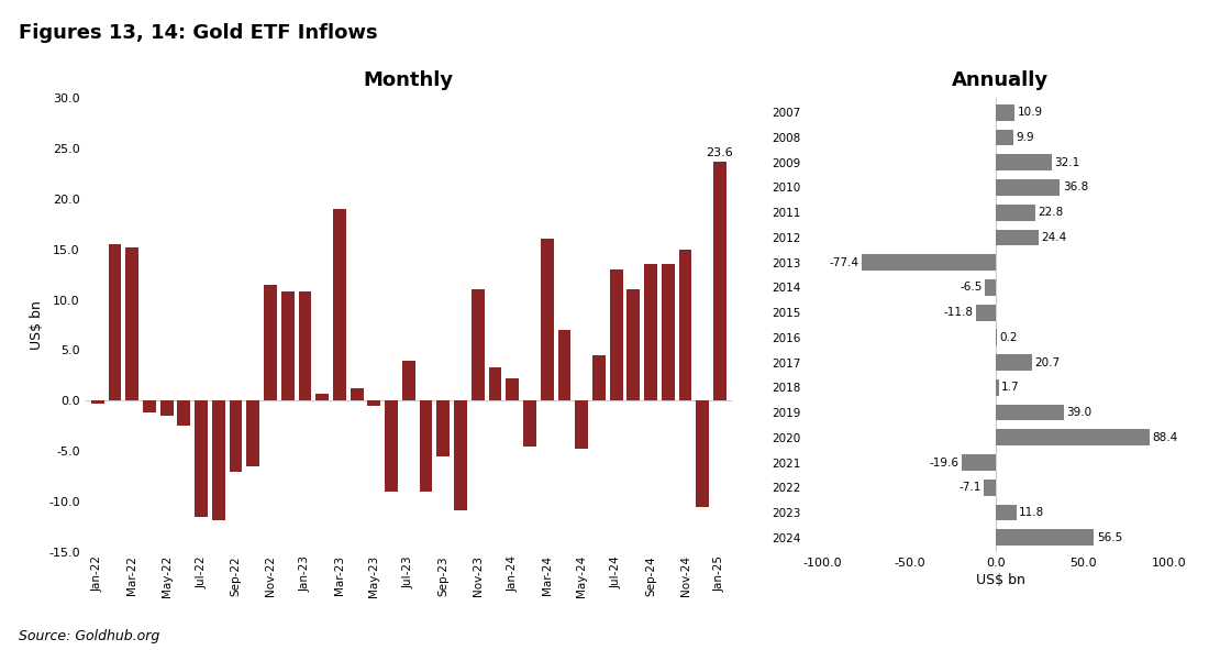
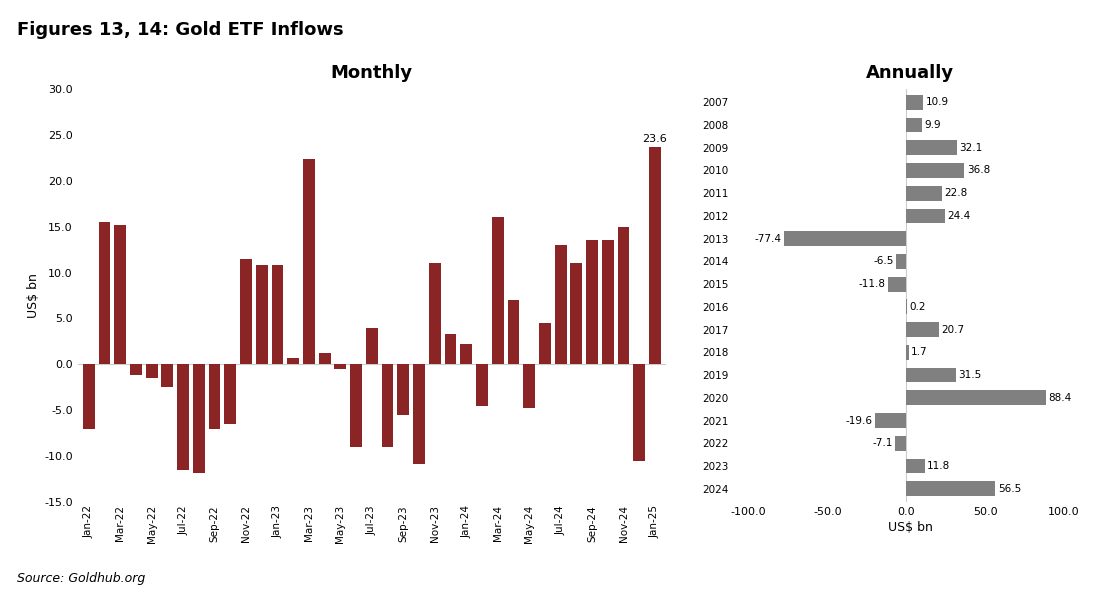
Monthly/Jan-22: -0.3 -> -7.0
Monthly/Mar-23: 19.0 -> 22.4
Annually/2019: 39.0 -> 31.5
